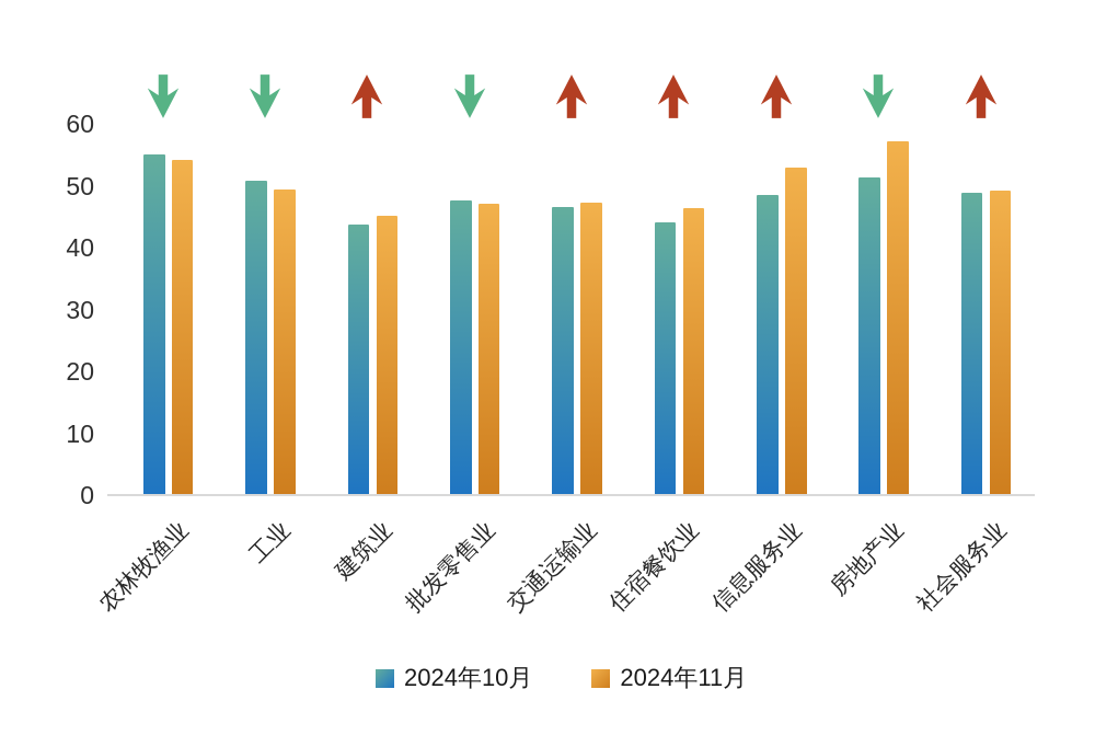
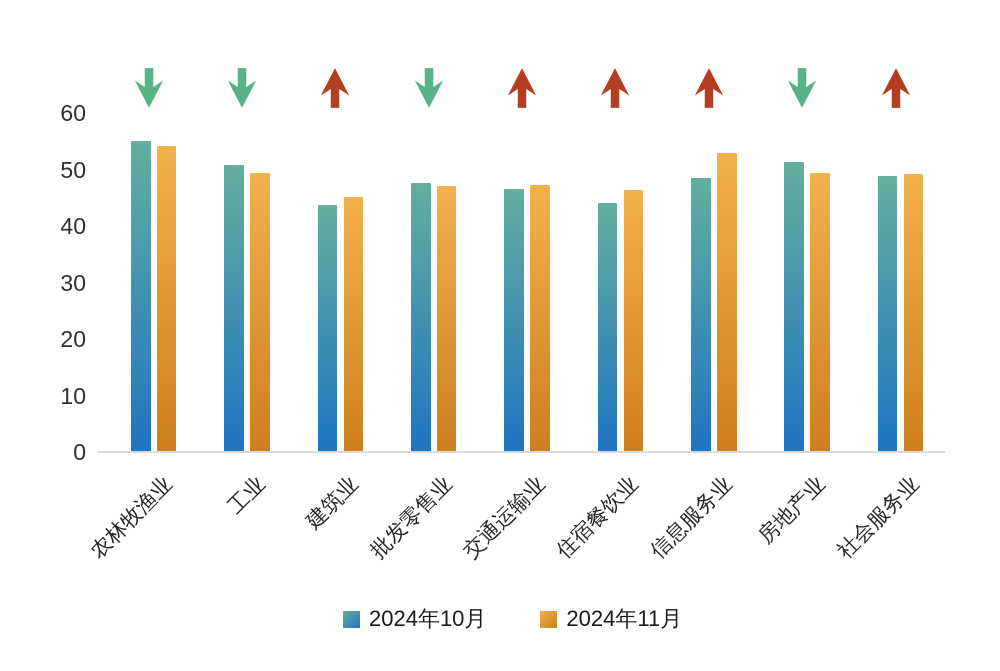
2024年11月/房地产业: 57 -> 49
